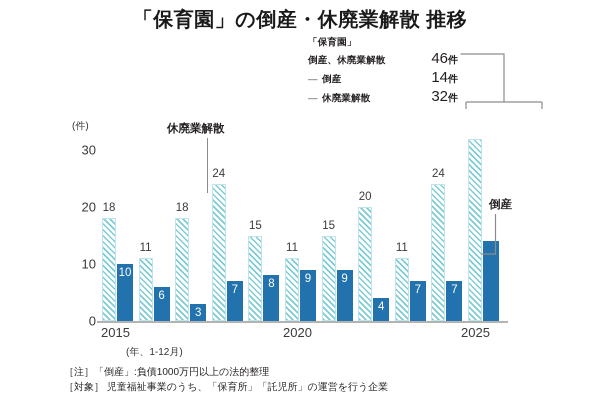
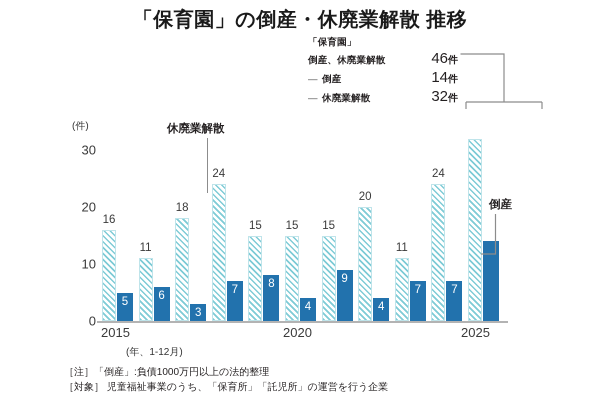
休廃業解散/2015: 18 -> 16
倒産/2015: 10 -> 5
休廃業解散/2020: 11 -> 15
倒産/2020: 9 -> 4
